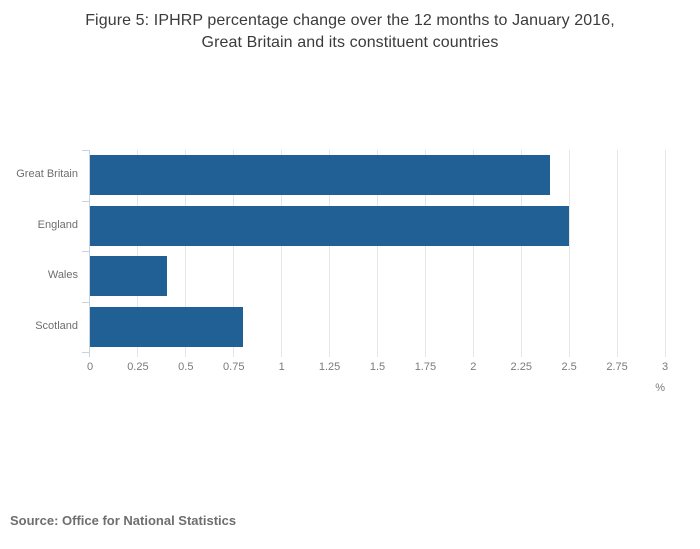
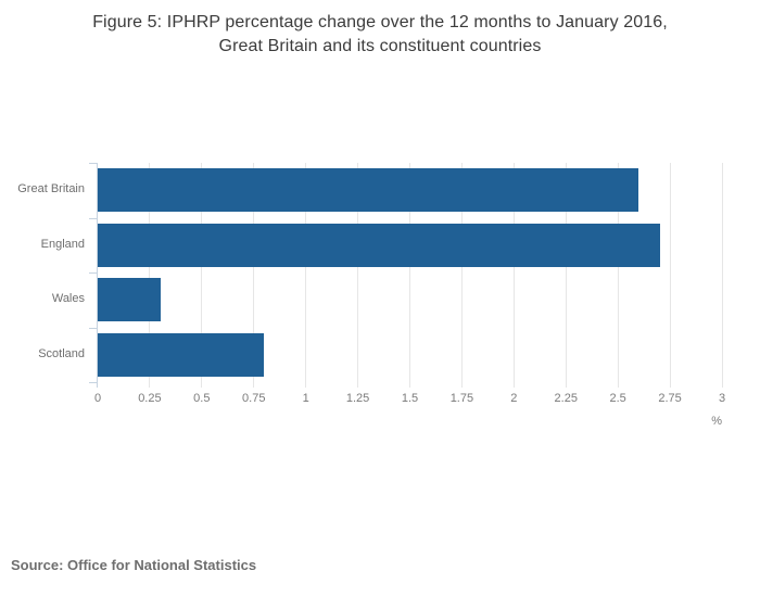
Great Britain: 2.4 -> 2.6
England: 2.5 -> 2.7
Wales: 0.4 -> 0.3
